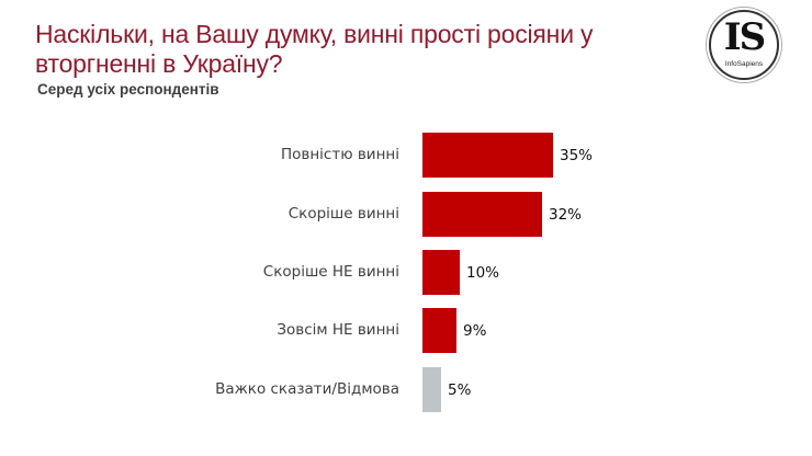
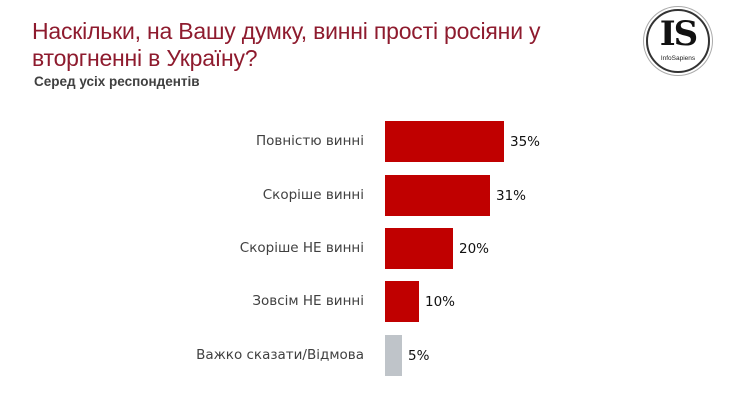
Скоріше винні: 32% -> 31%
Скоріше НЕ винні: 10% -> 20%
Зовсім НЕ винні: 9% -> 10%
